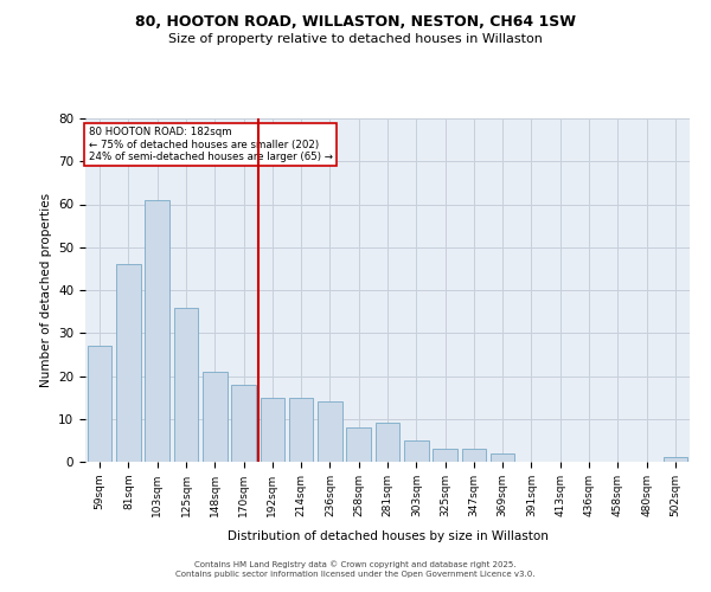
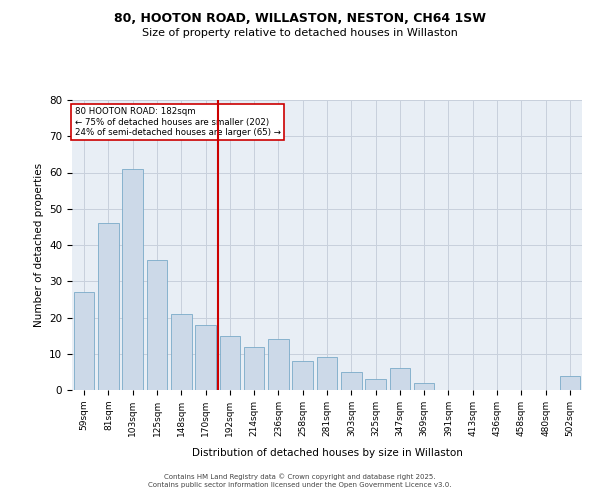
214sqm: 15 -> 12
347sqm: 3 -> 6
502sqm: 1 -> 4
